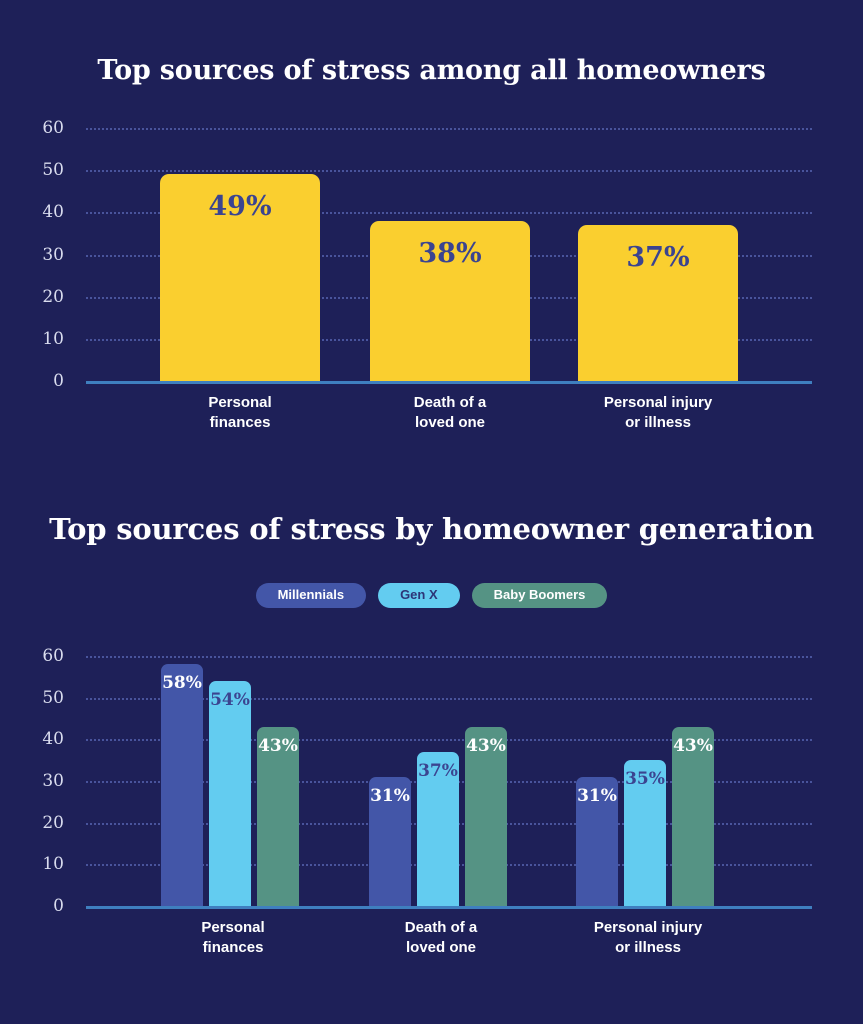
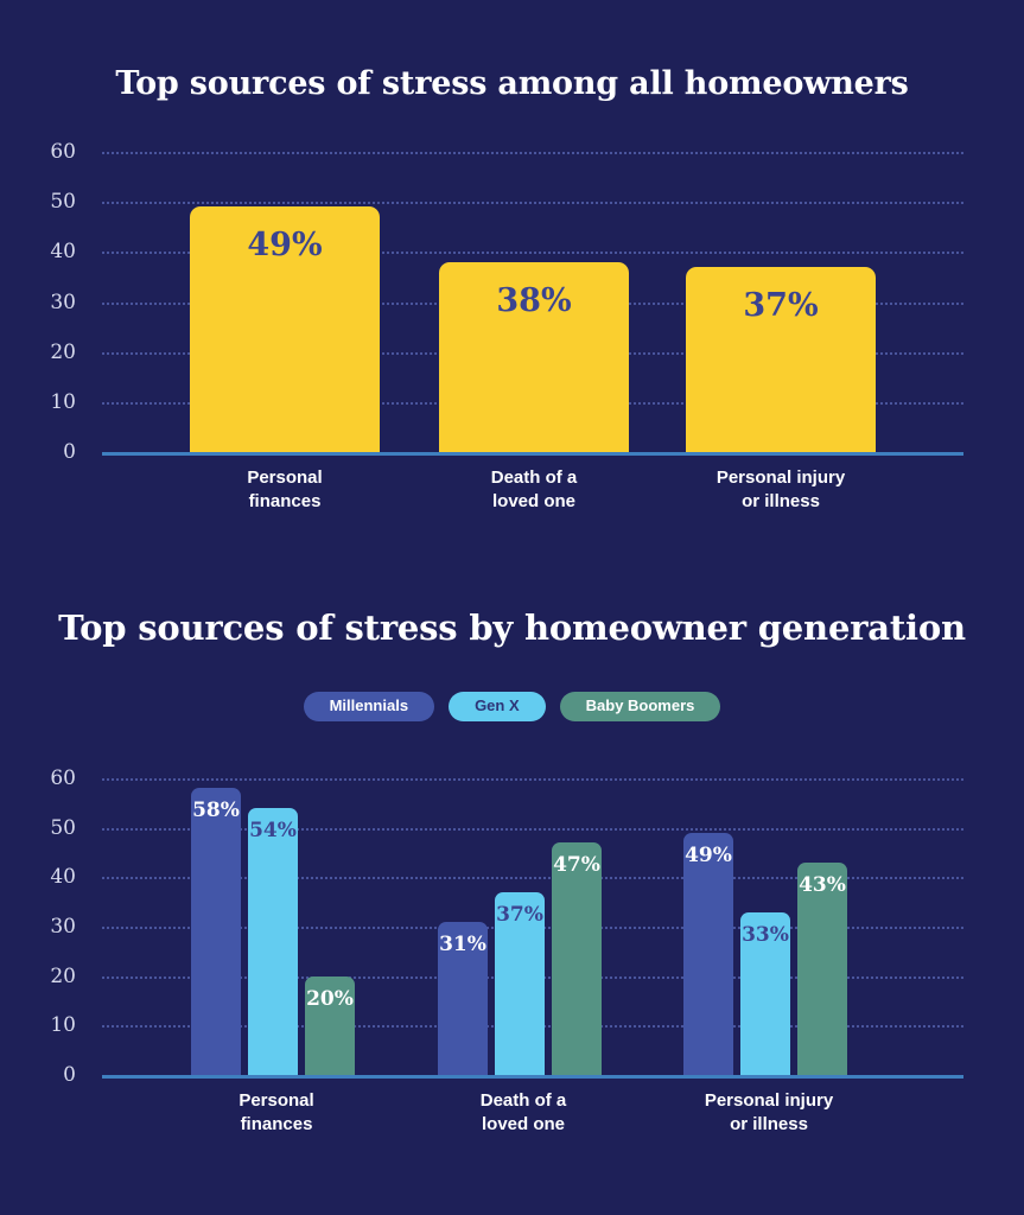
Top sources of stress by homeowner generation/Baby Boomers/Personal finances: 43% -> 20%
Top sources of stress by homeowner generation/Baby Boomers/Death of a loved one: 43% -> 47%
Top sources of stress by homeowner generation/Millennials/Personal injury or illness: 31% -> 49%
Top sources of stress by homeowner generation/Gen X/Personal injury or illness: 35% -> 33%
